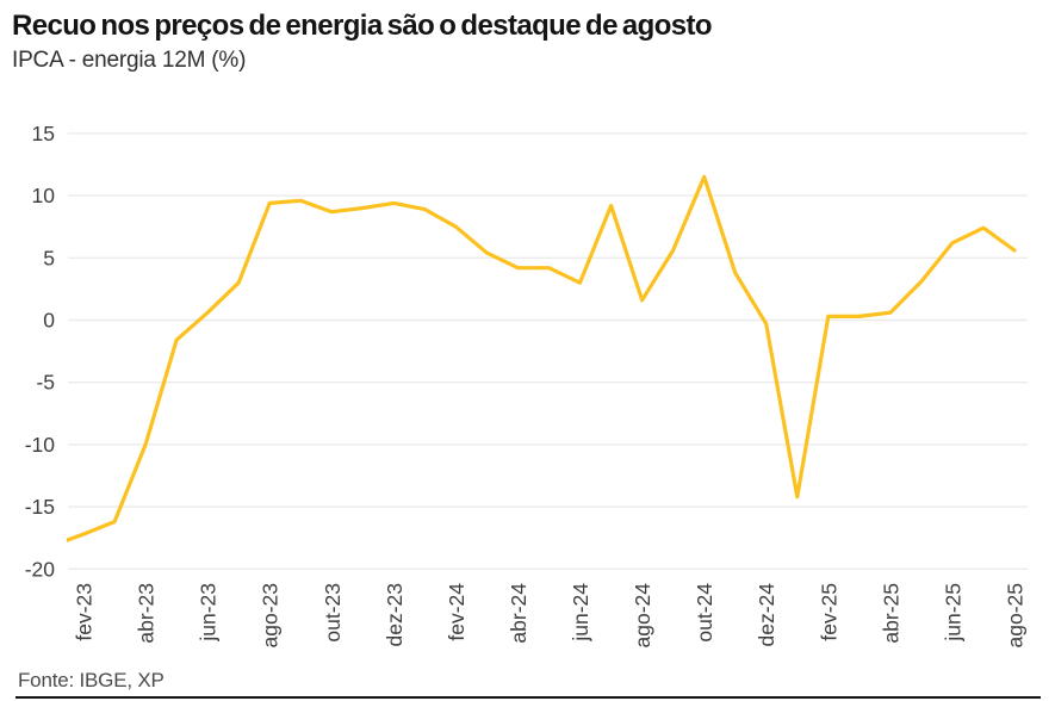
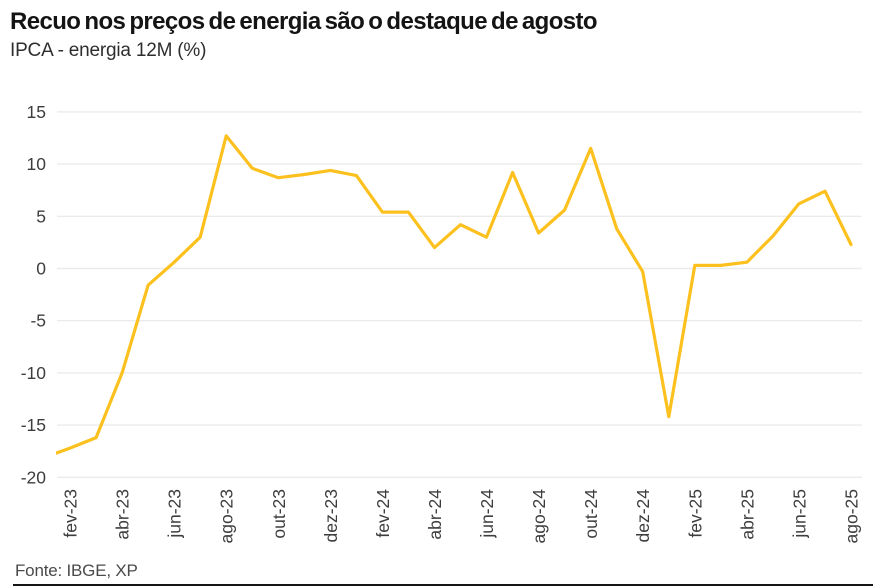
ago-23: 9.4 -> 12.7
fev-24: 7.5 -> 5.4
abr-24: 4.2 -> 2.0
ago-24: 1.6 -> 3.4
ago-25: 5.6 -> 2.3
